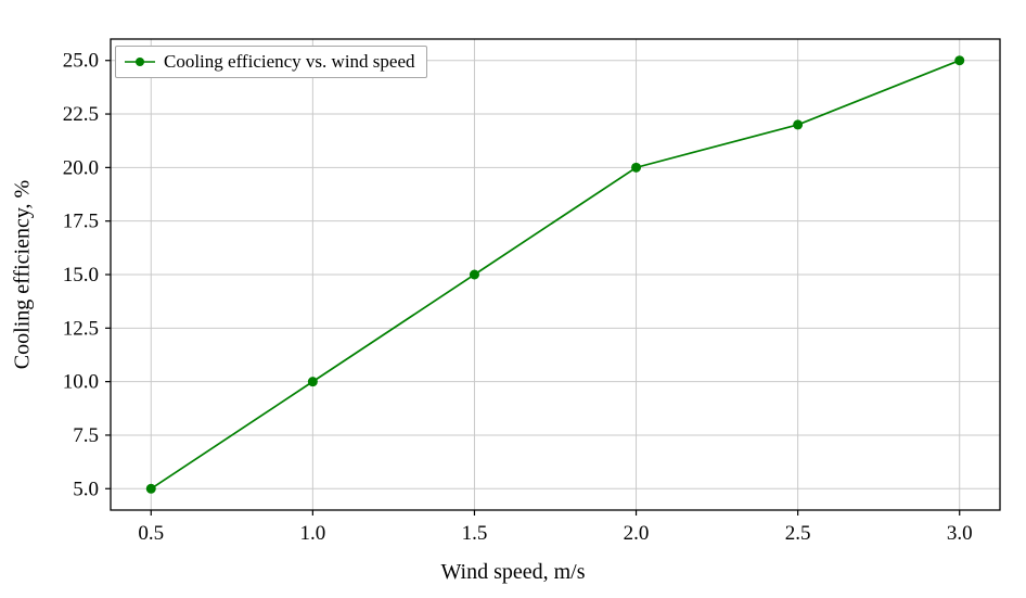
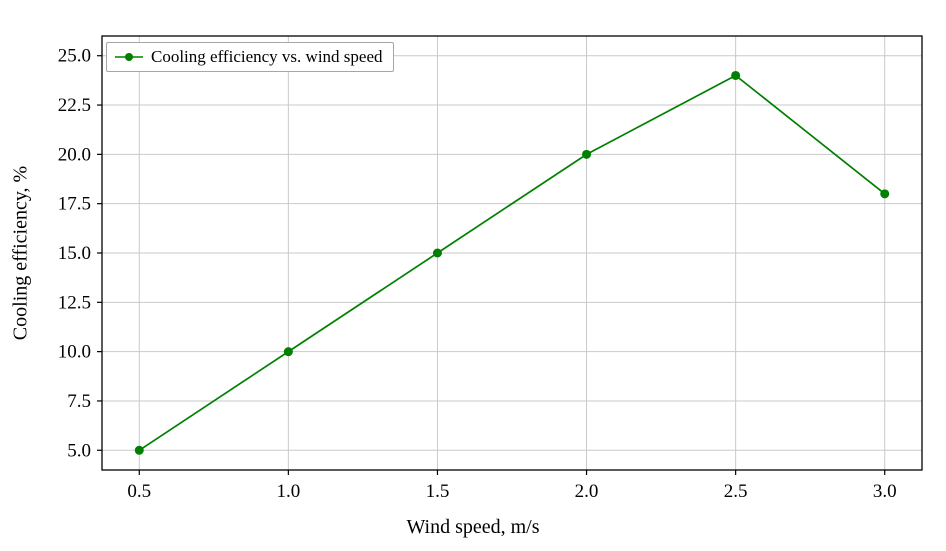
2.5: 22 -> 24
3.0: 25 -> 18
